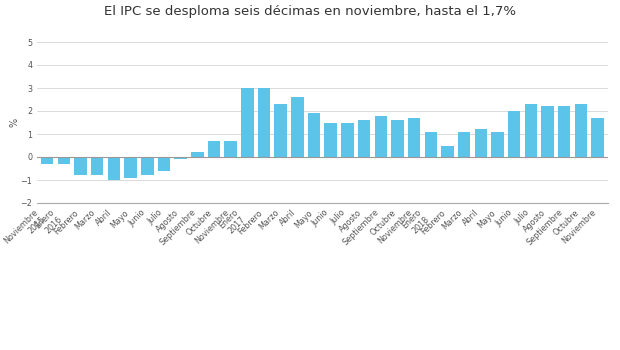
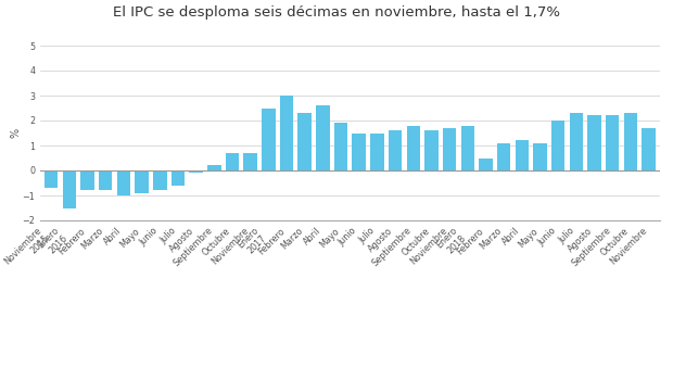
Noviembre 2015: -0.3 -> -0.7
Enero 2016: -0.3 -> -1.5
Enero 2017: 3.0 -> 2.5
Enero 2018: 1.1 -> 1.8
